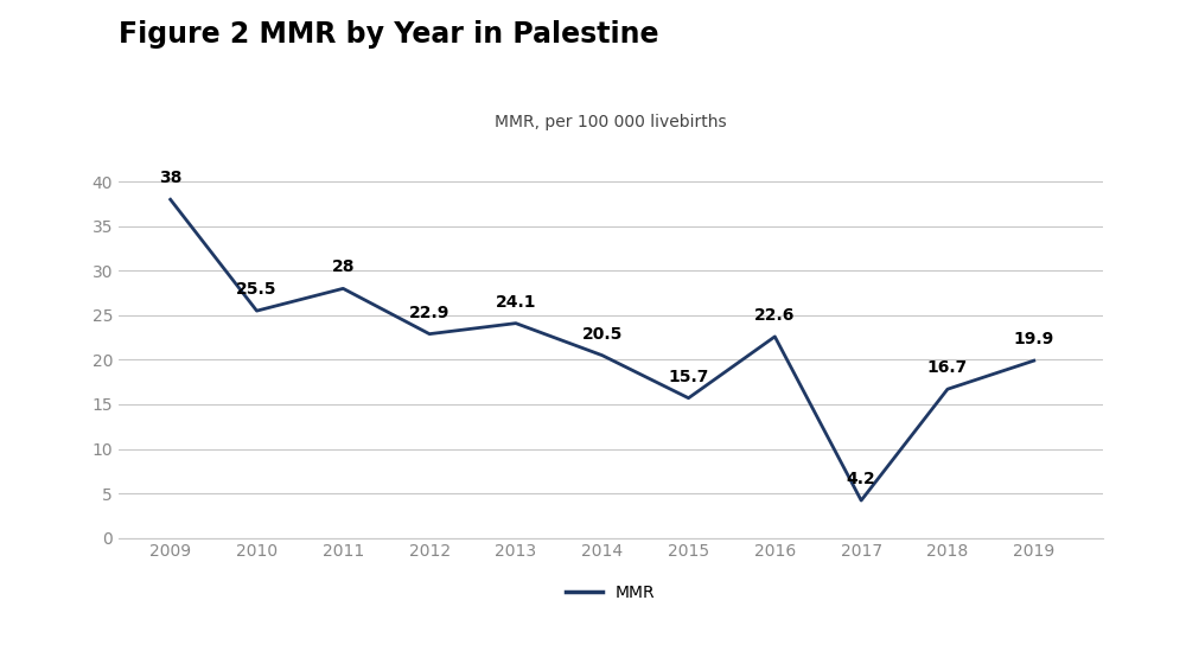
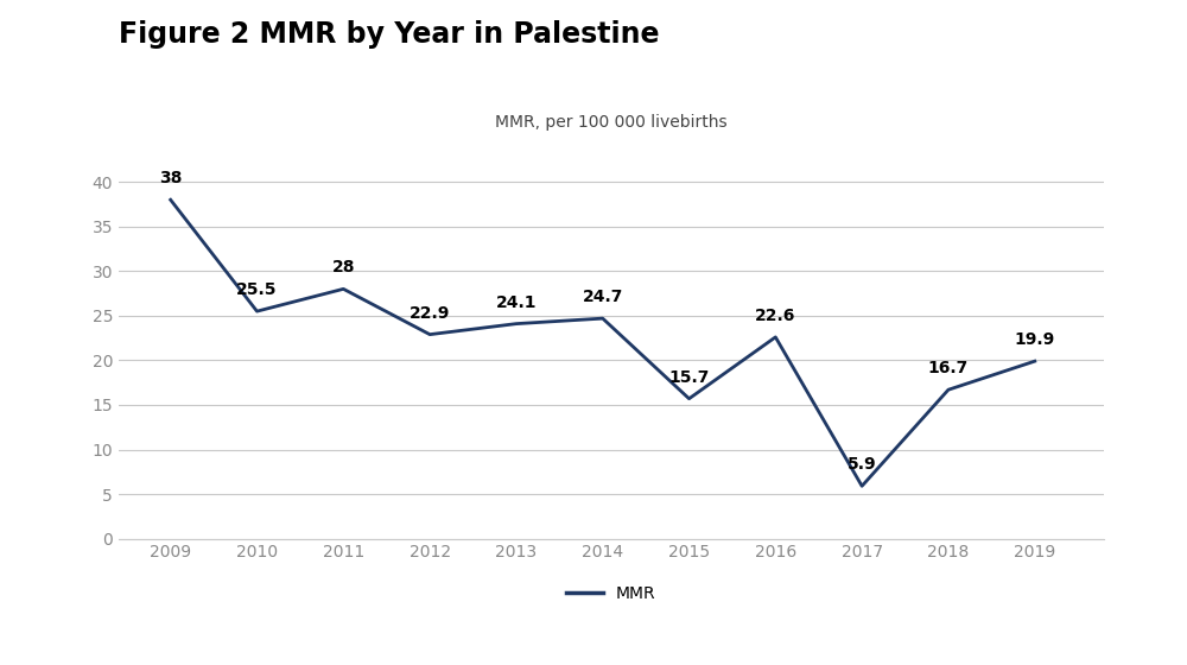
2014: 20.5 -> 24.7
2017: 4.2 -> 5.9
